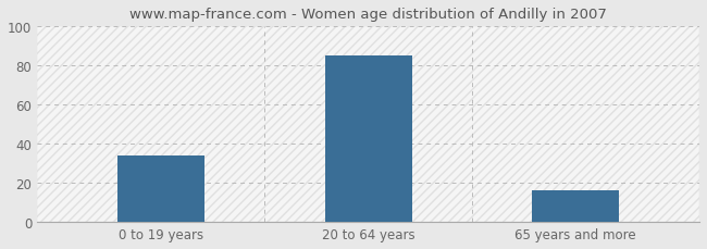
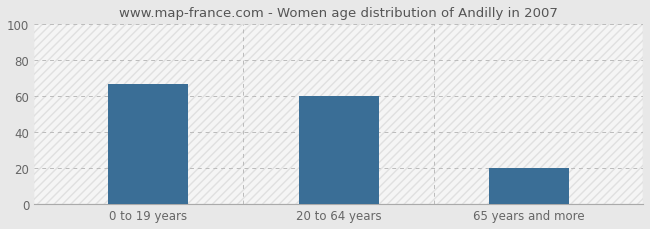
0 to 19 years: 34 -> 67
20 to 64 years: 85 -> 60
65 years and more: 16 -> 20
